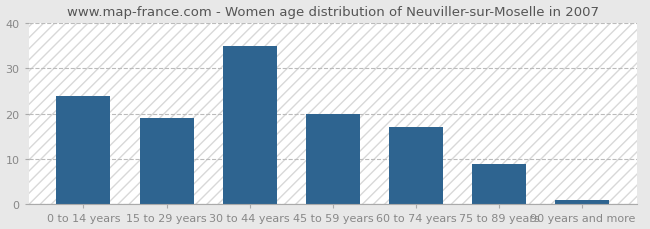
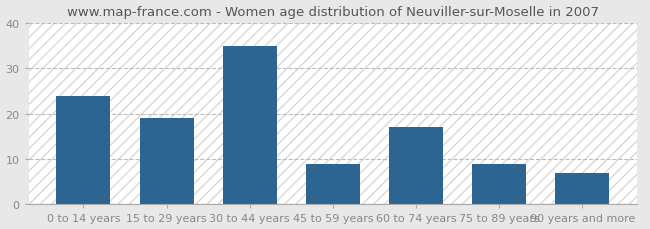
45 to 59 years: 20 -> 9
90 years and more: 1 -> 7
